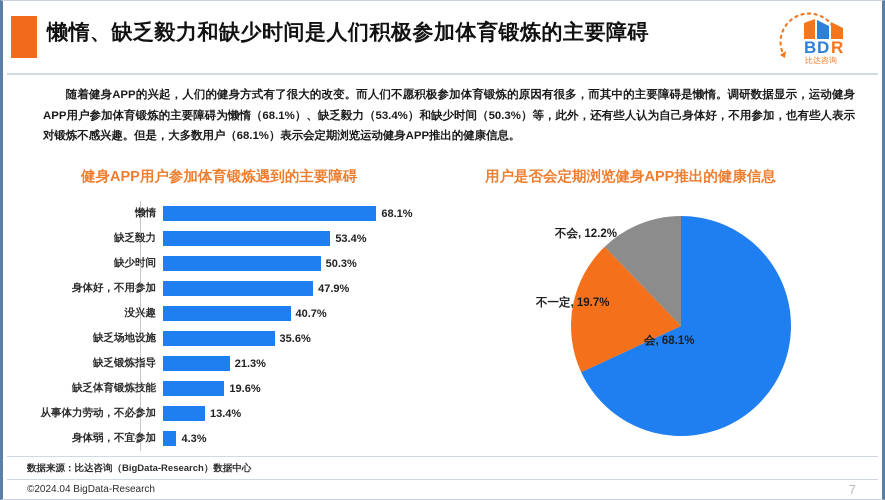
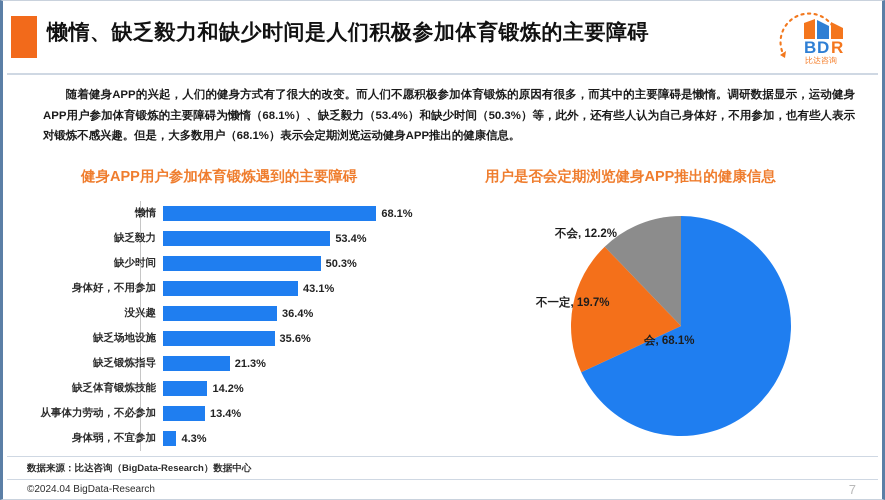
健身APP用户参加体育锻炼遇到的主要障碍/身体好，不用参加: 47.9% -> 43.1%
健身APP用户参加体育锻炼遇到的主要障碍/没兴趣: 40.7% -> 36.4%
健身APP用户参加体育锻炼遇到的主要障碍/缺乏体育锻炼技能: 19.6% -> 14.2%
